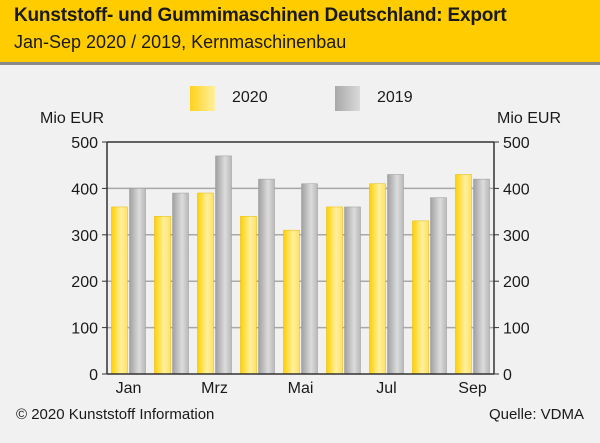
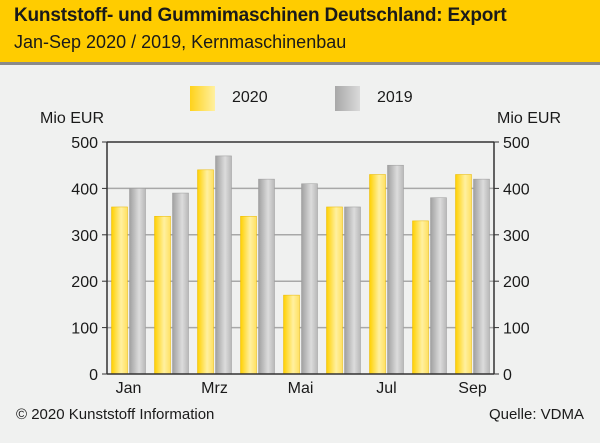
2020/Mrz: 390 -> 440
2020/Mai: 310 -> 170
2020/Jul: 410 -> 430
2019/Jul: 430 -> 450
